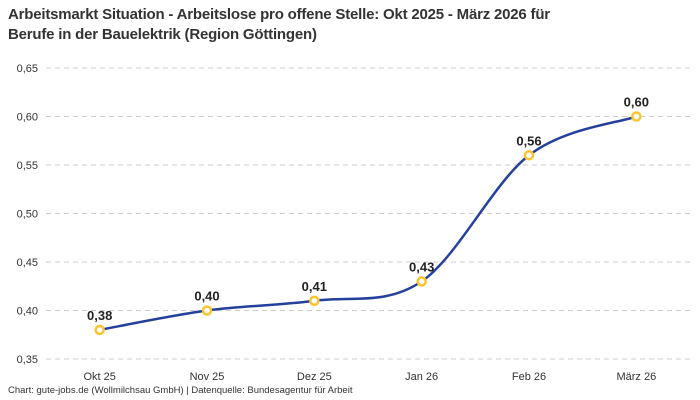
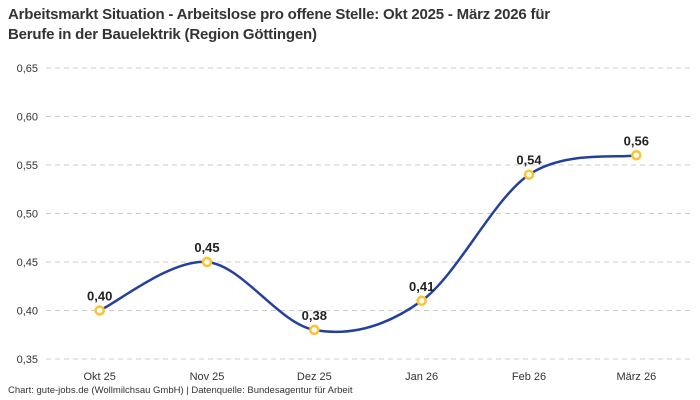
Okt 25: 0,38 -> 0,40
Nov 25: 0,40 -> 0,45
Dez 25: 0,41 -> 0,38
Jan 26: 0,43 -> 0,41
Feb 26: 0,56 -> 0,54
März 26: 0,60 -> 0,56
